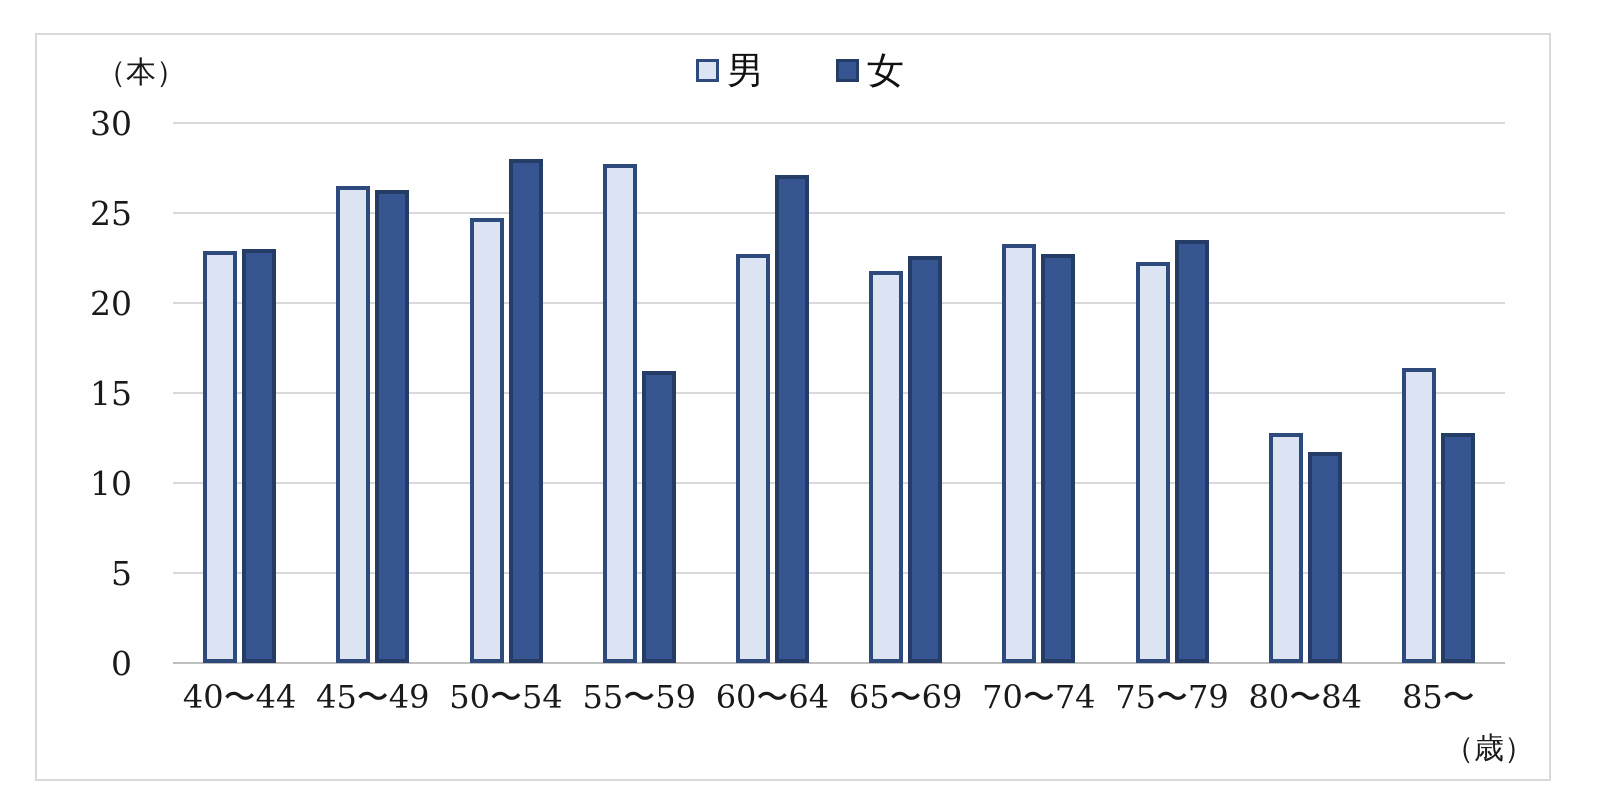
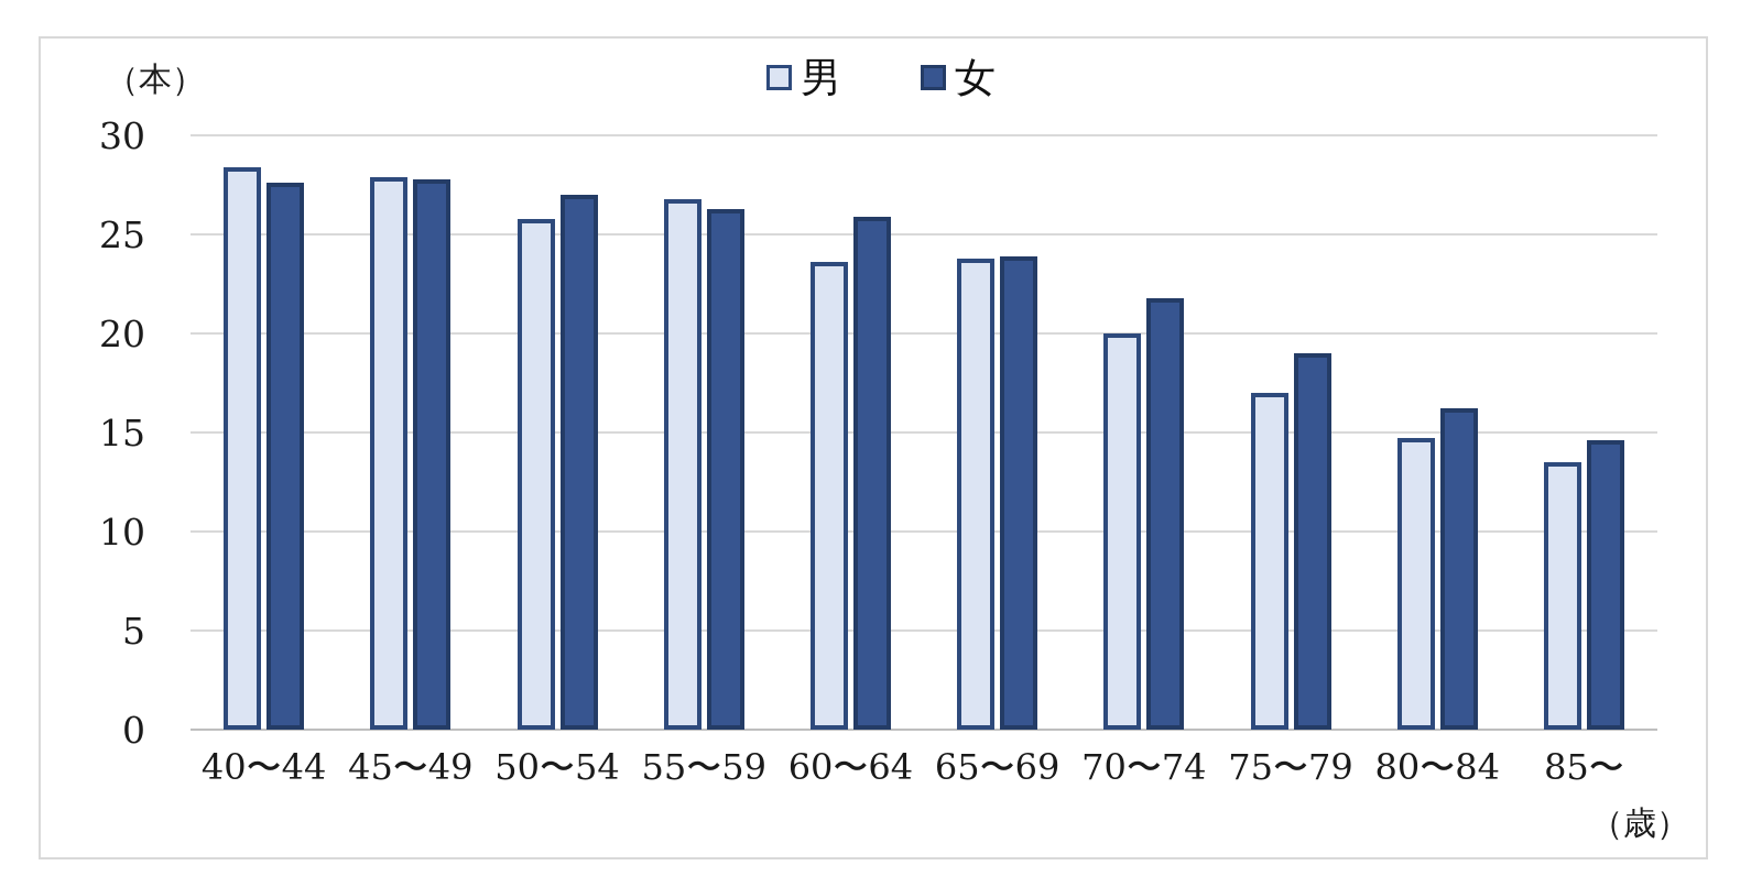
男/40〜44: 22.9 -> 28.4
女/40〜44: 23.0 -> 27.6
男/45〜49: 26.5 -> 27.9
女/45〜49: 26.3 -> 27.8
男/50〜54: 24.7 -> 25.8
女/50〜54: 28.0 -> 27.0
男/55〜59: 27.7 -> 26.8
女/55〜59: 16.2 -> 26.3
男/60〜64: 22.7 -> 23.6
女/60〜64: 27.1 -> 25.9
男/65〜69: 21.8 -> 23.8
女/65〜69: 22.6 -> 23.9
男/70〜74: 23.3 -> 20.0
女/70〜74: 22.7 -> 21.8
男/75〜79: 22.3 -> 17.0
女/75〜79: 23.5 -> 19.0
男/80〜84: 12.8 -> 14.7
女/80〜84: 11.7 -> 16.2
男/85〜: 16.4 -> 13.5
女/85〜: 12.8 -> 14.6
